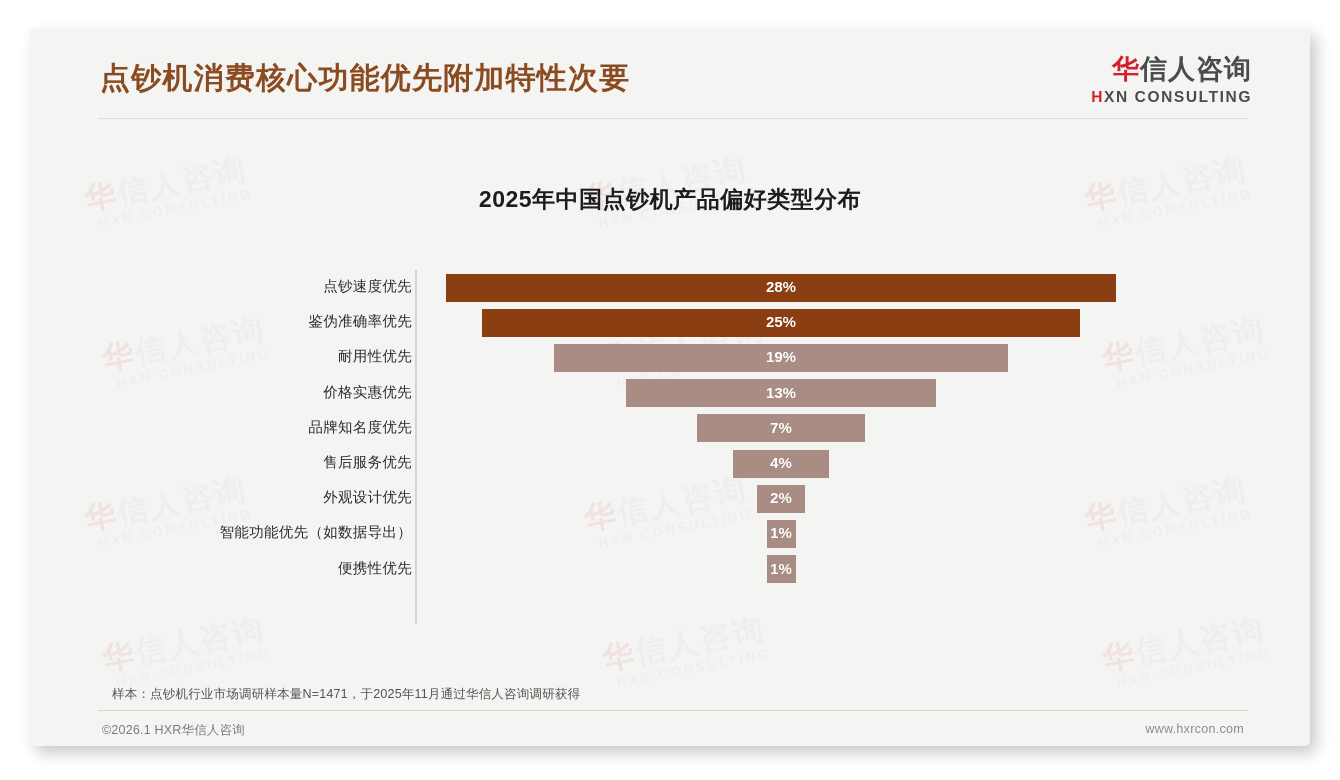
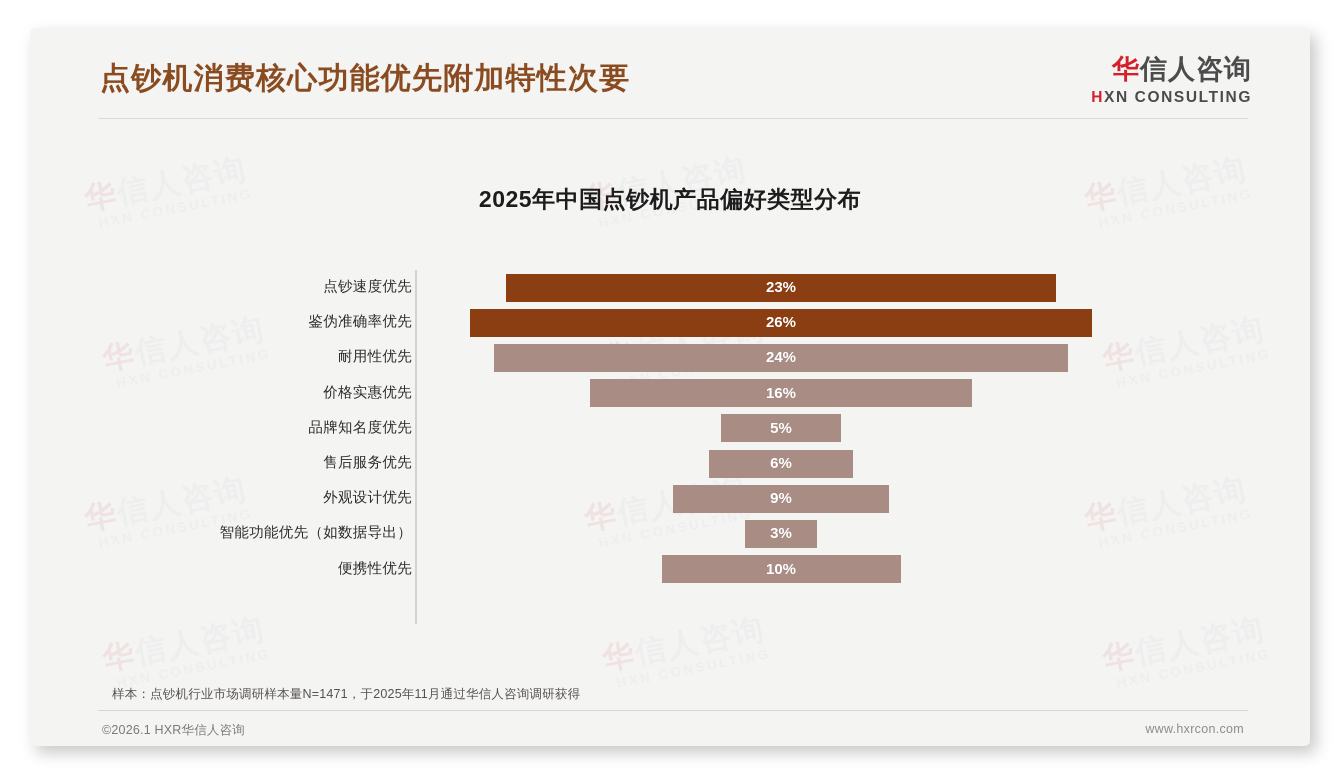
点钞速度优先: 28% -> 23%
鉴伪准确率优先: 25% -> 26%
耐用性优先: 19% -> 24%
价格实惠优先: 13% -> 16%
品牌知名度优先: 7% -> 5%
售后服务优先: 4% -> 6%
外观设计优先: 2% -> 9%
智能功能优先（如数据导出）: 1% -> 3%
便携性优先: 1% -> 10%
